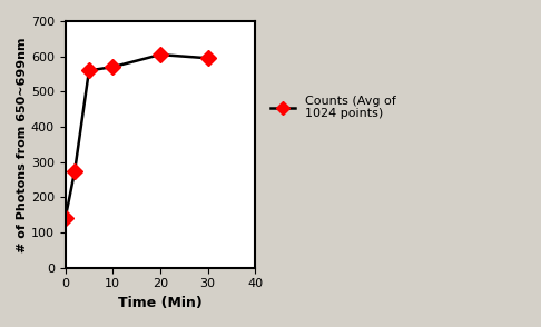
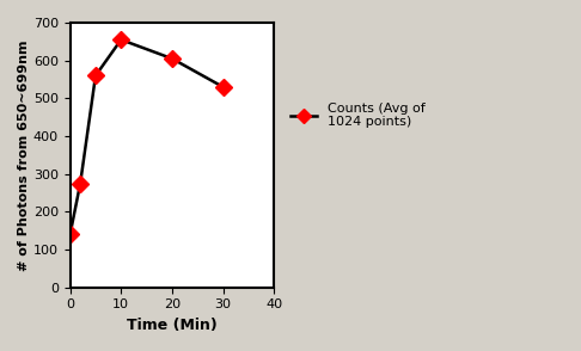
10: 570 -> 655
30: 595 -> 530
